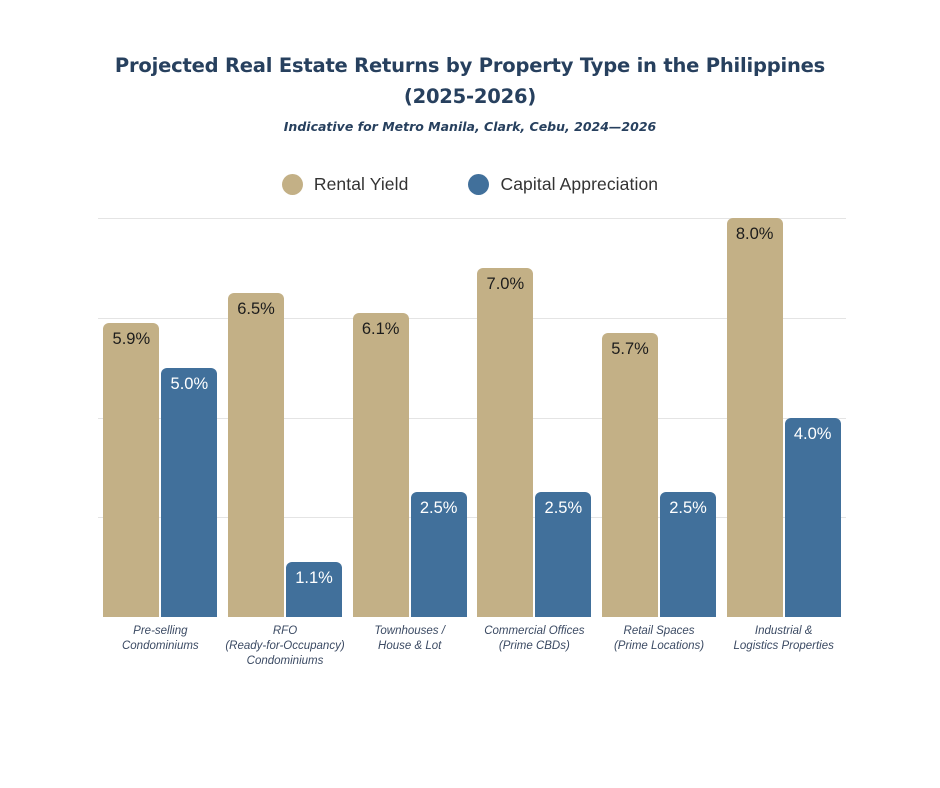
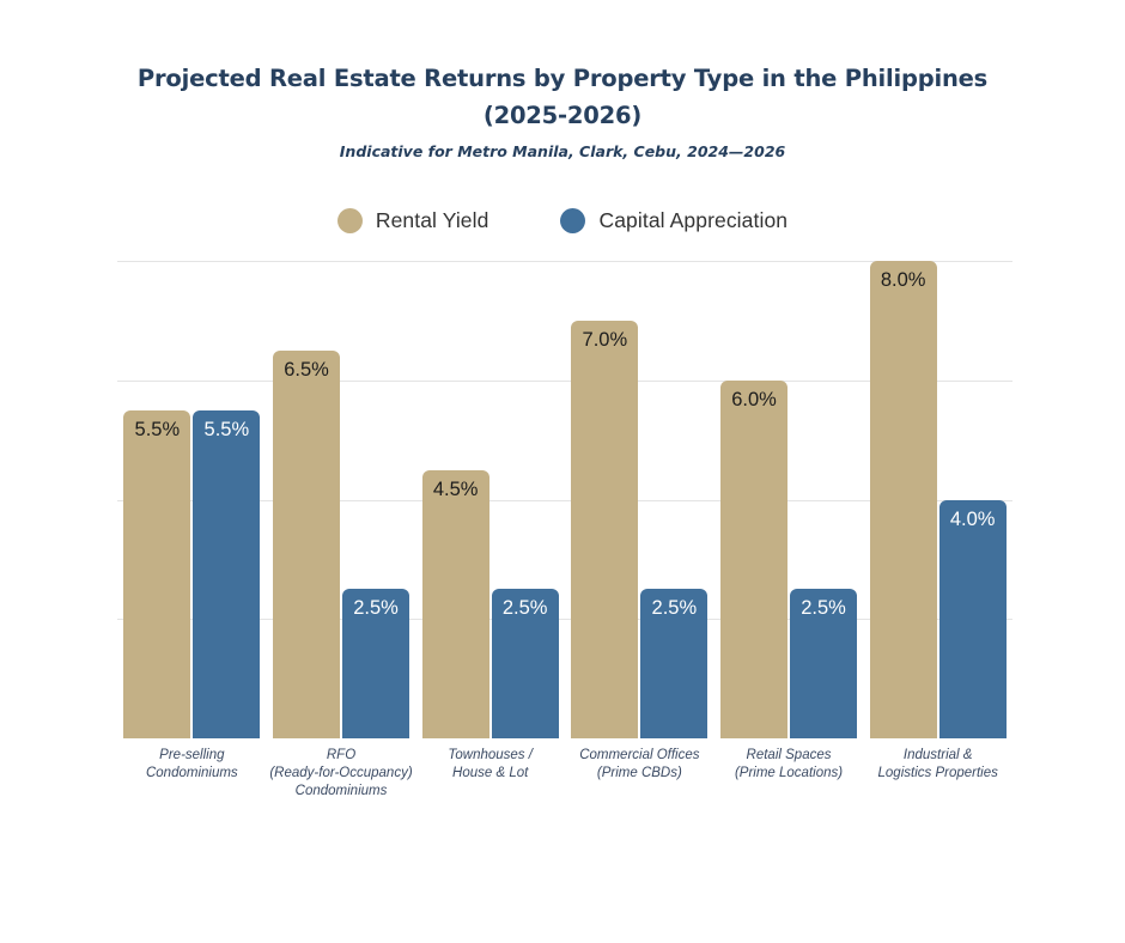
Rental Yield/Pre-selling Condominiums: 5.9% -> 5.5%
Capital Appreciation/Pre-selling Condominiums: 5.0% -> 5.5%
Capital Appreciation/RFO (Ready-for-Occupancy) Condominiums: 1.1% -> 2.5%
Rental Yield/Townhouses / House & Lot: 6.1% -> 4.5%
Rental Yield/Retail Spaces (Prime Locations): 5.7% -> 6.0%
